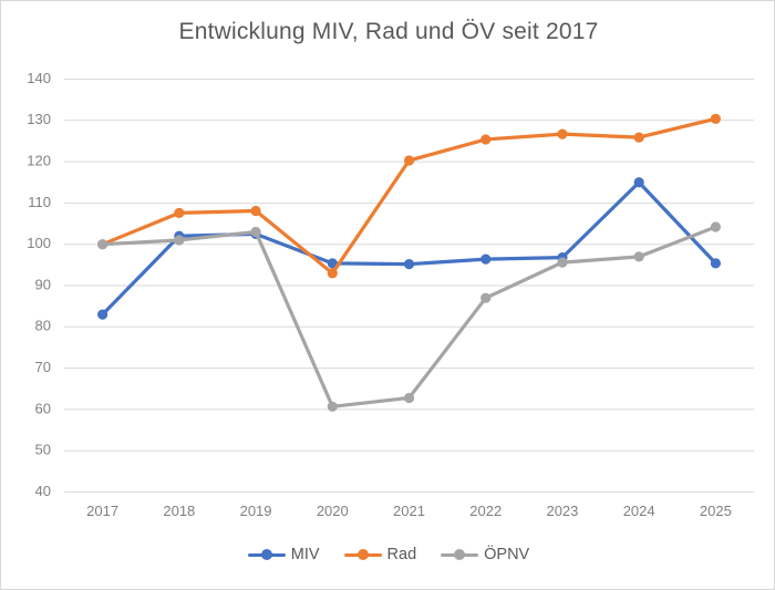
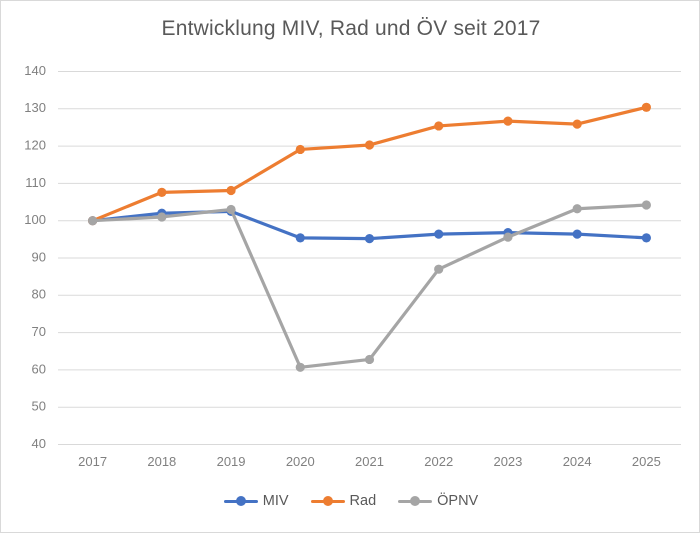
MIV/2017: 83 -> 100
Rad/2020: 93 -> 119
MIV/2024: 115 -> 96
ÖPNV/2024: 97 -> 103
